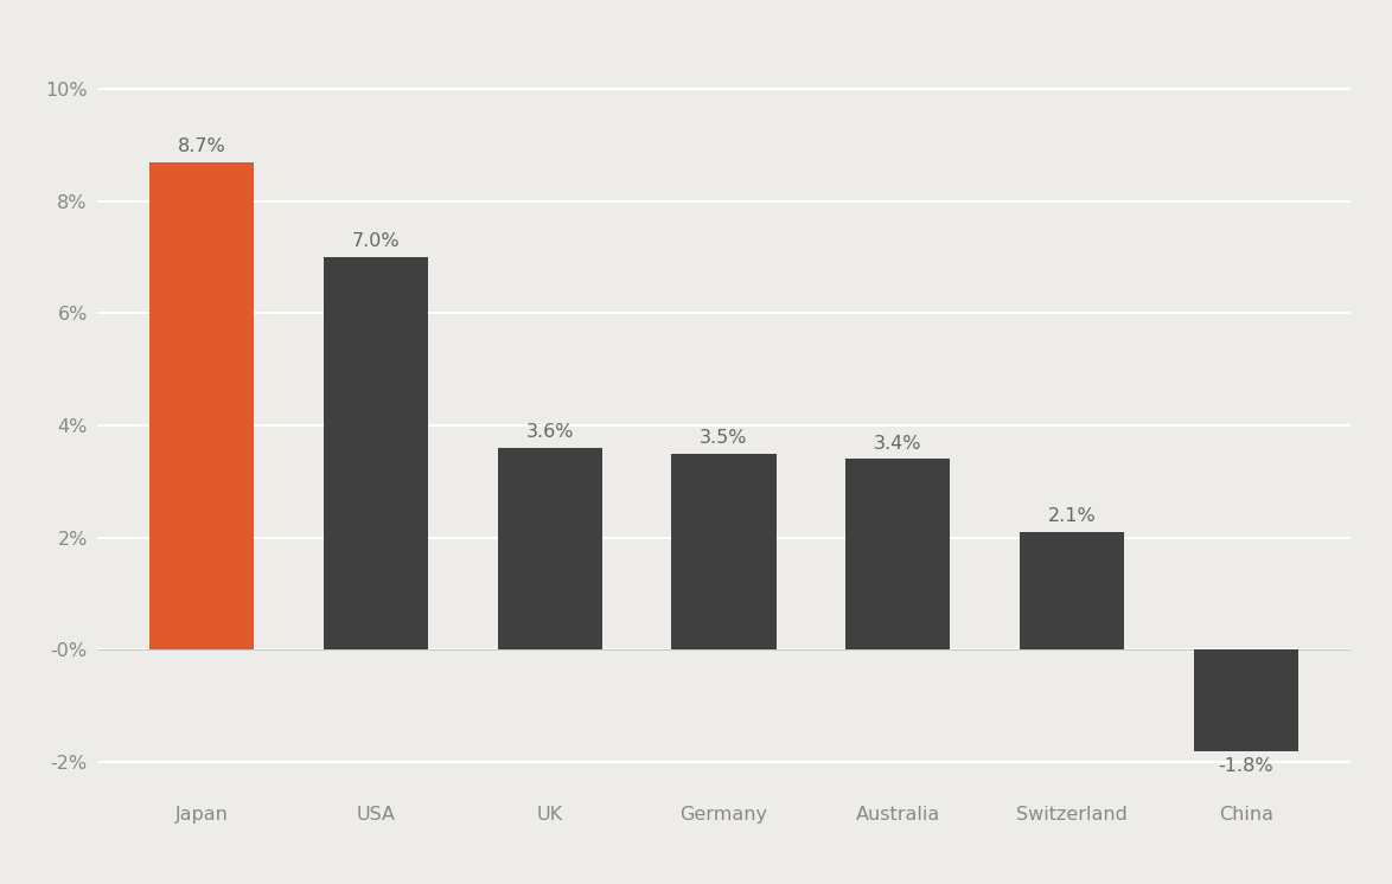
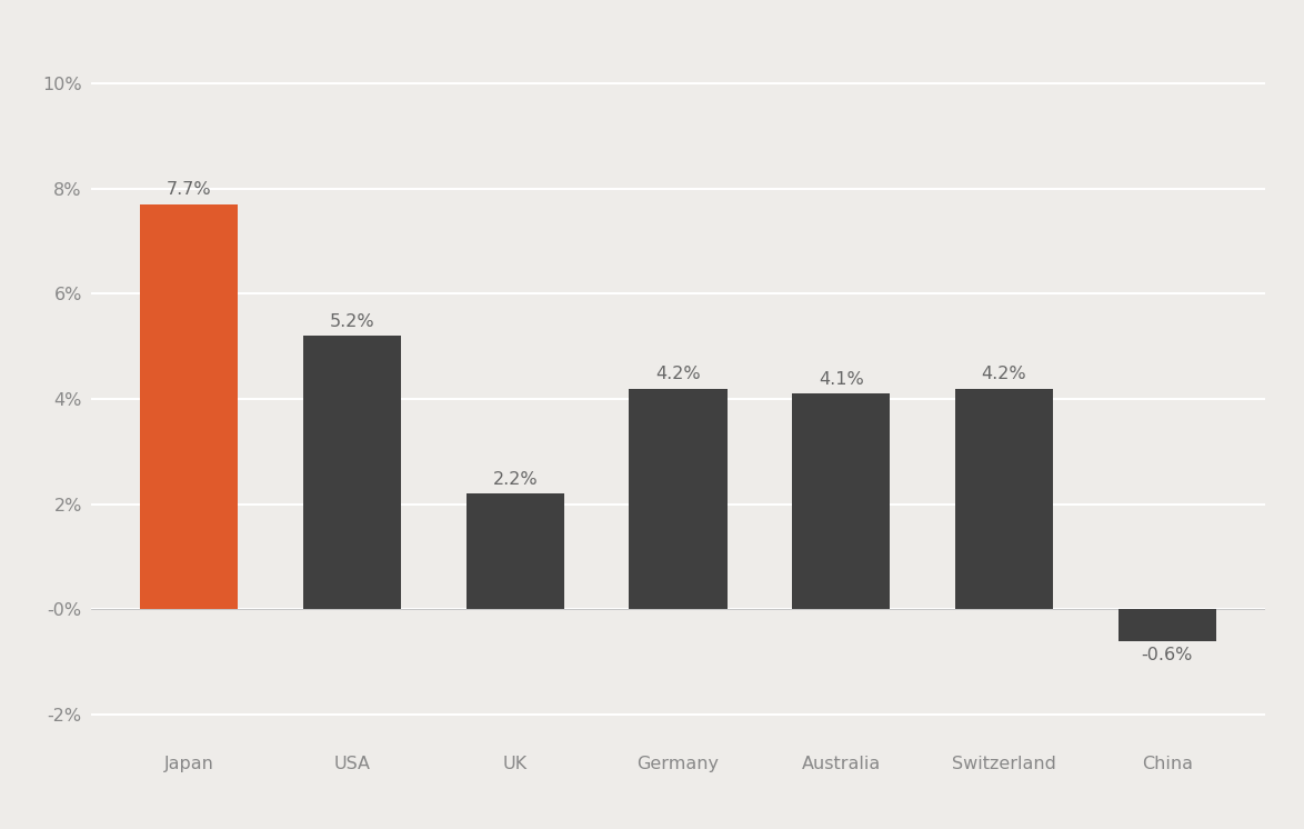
Japan: 8.7% -> 7.7%
USA: 7.0% -> 5.2%
UK: 3.6% -> 2.2%
Germany: 3.5% -> 4.2%
Australia: 3.4% -> 4.1%
Switzerland: 2.1% -> 4.2%
China: -1.8% -> -0.6%
